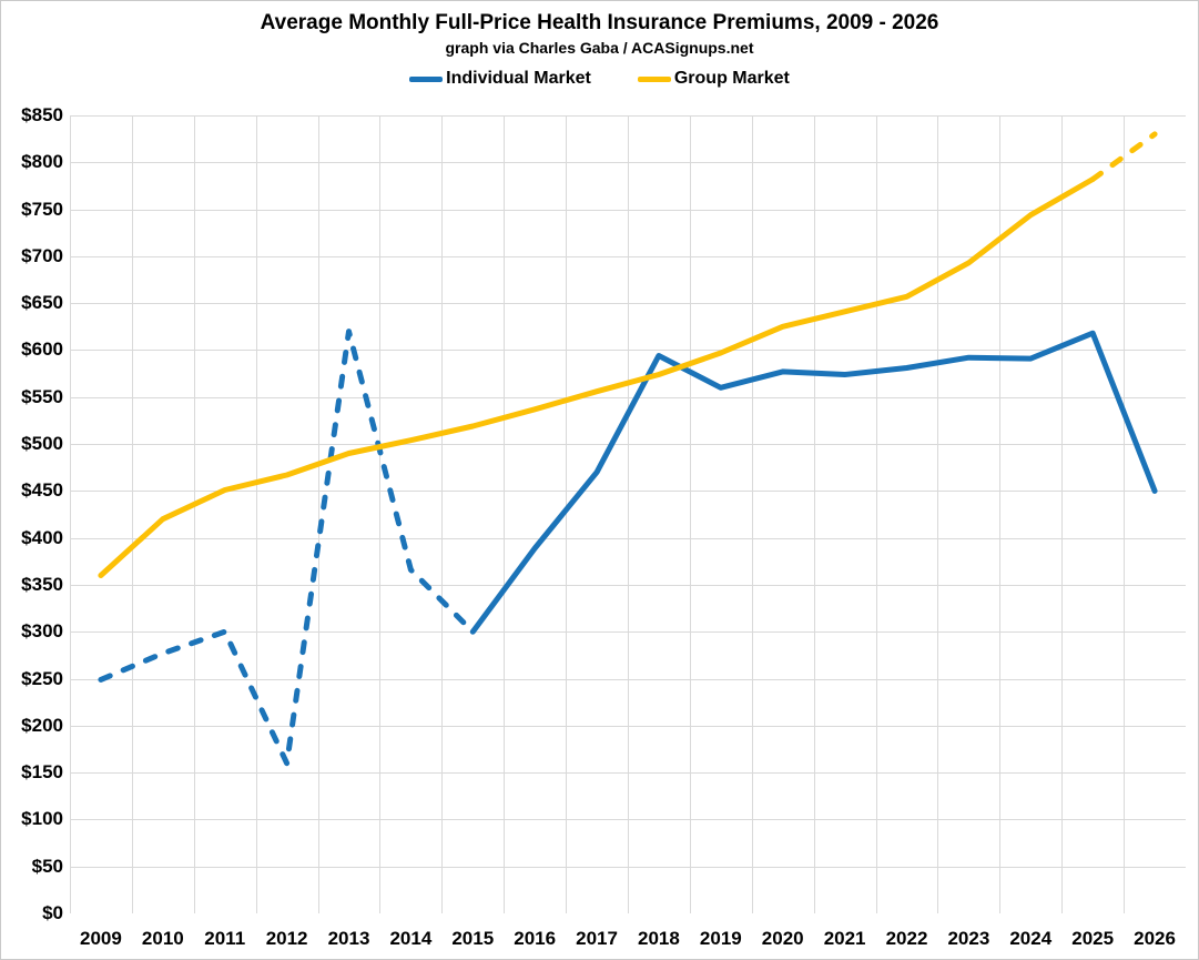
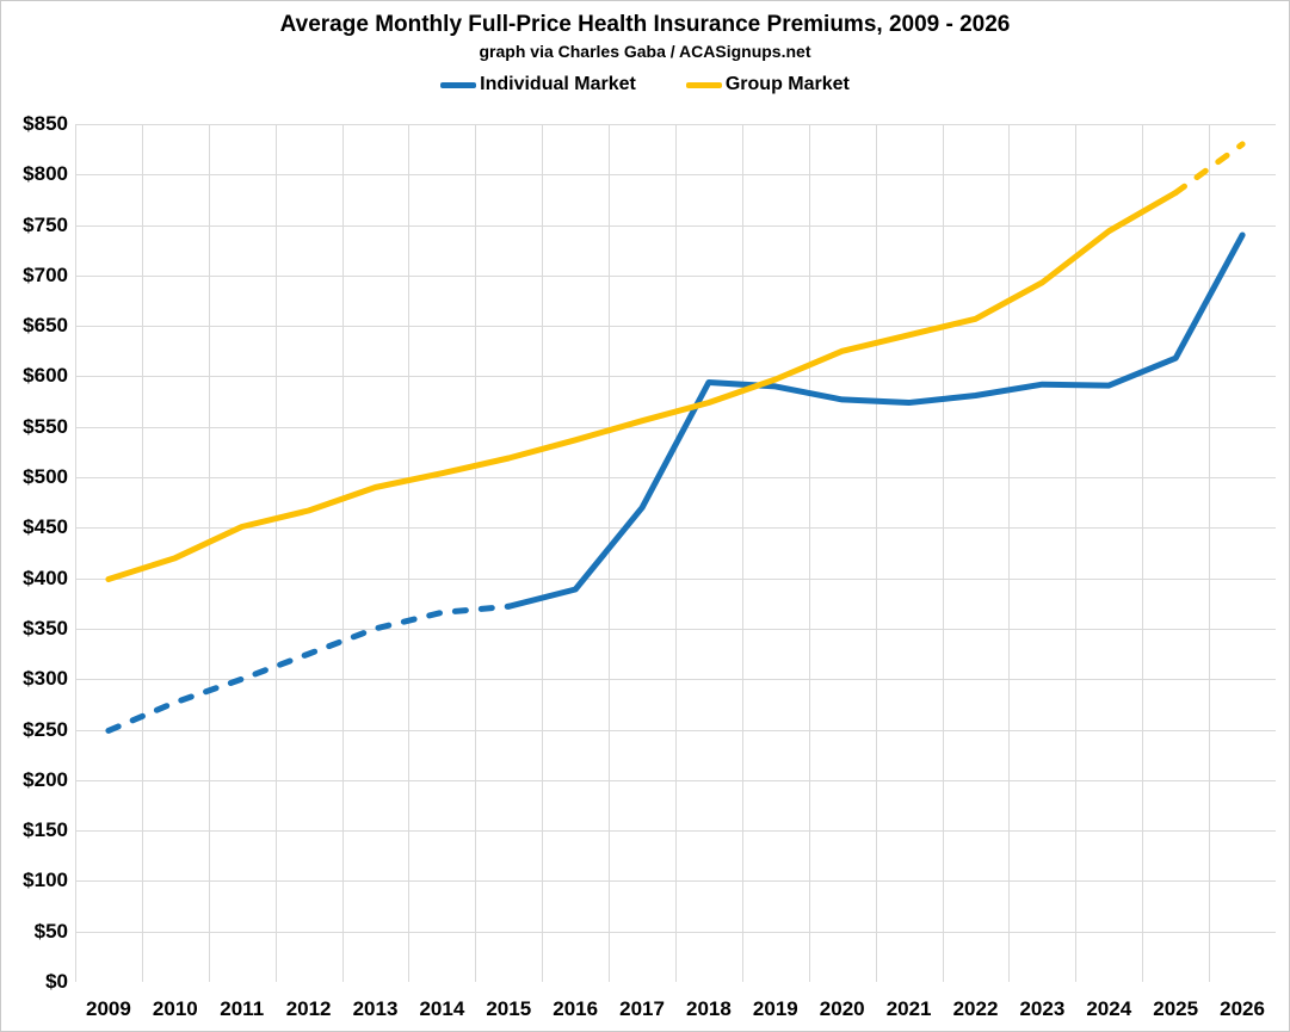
Group Market/2009: $360 -> $400
Individual Market/2012: $160 -> $320
Individual Market/2013: $620 -> $350
Individual Market/2015: $300 -> $370
Individual Market/2019: $560 -> $590
Individual Market/2026: $450 -> $740
